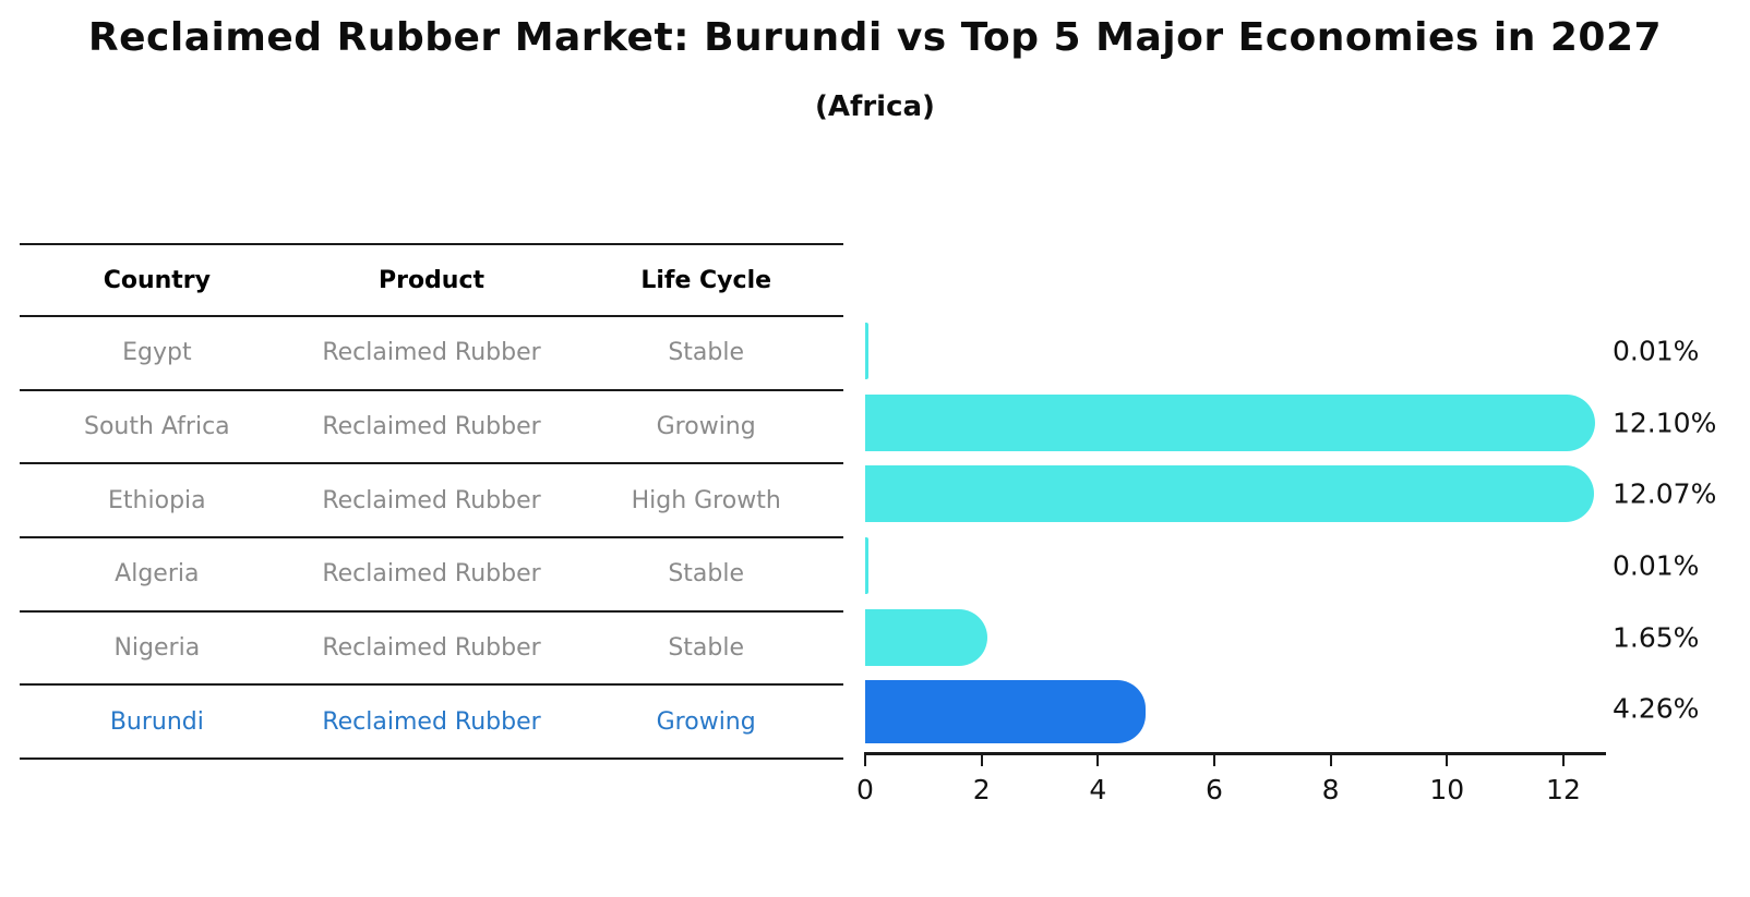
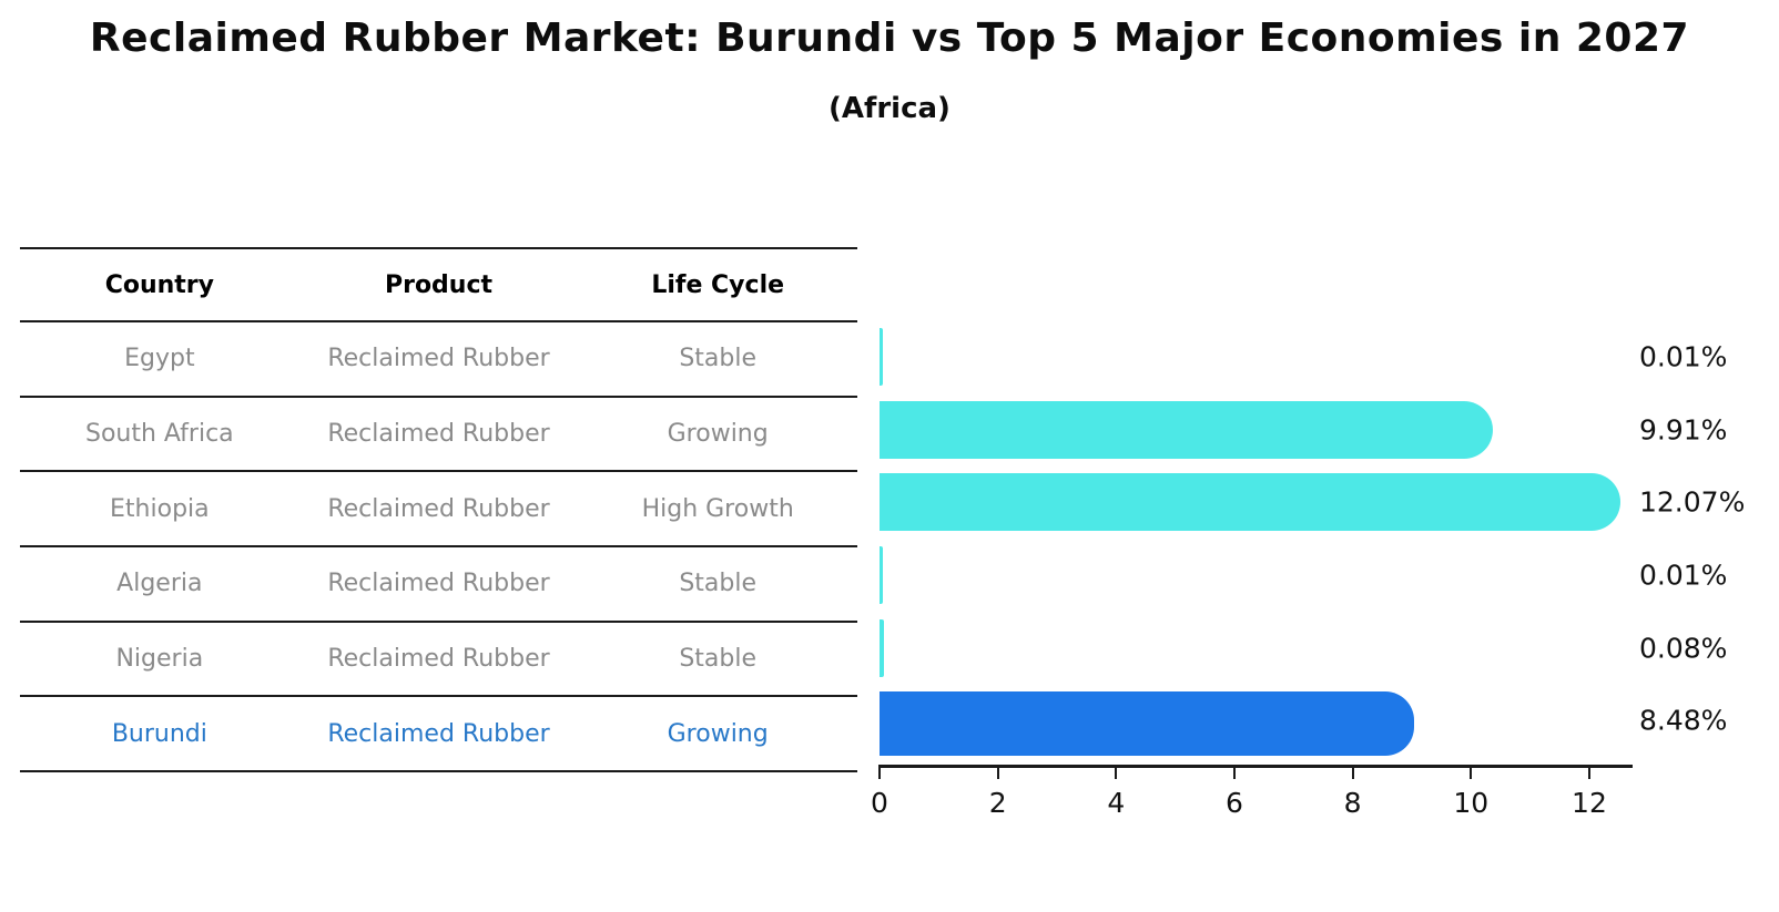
South Africa: 12.10% -> 9.91%
Nigeria: 1.65% -> 0.08%
Burundi: 4.26% -> 8.48%
